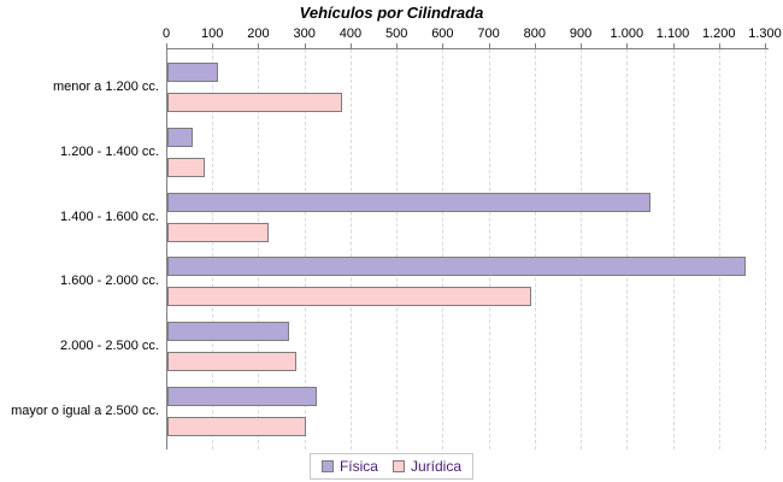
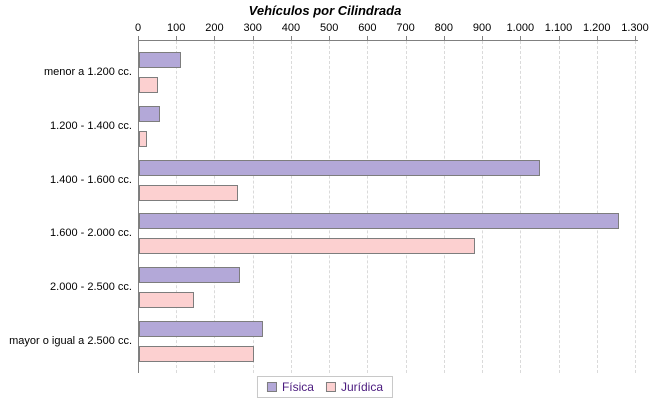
Jurídica/menor a 1.200 cc.: 380 -> 50
Jurídica/1.200 - 1.400 cc.: 80 -> 20
Jurídica/1.400 - 1.600 cc.: 220 -> 260
Jurídica/1.600 - 2.000 cc.: 790 -> 880
Jurídica/2.000 - 2.500 cc.: 280 -> 140
